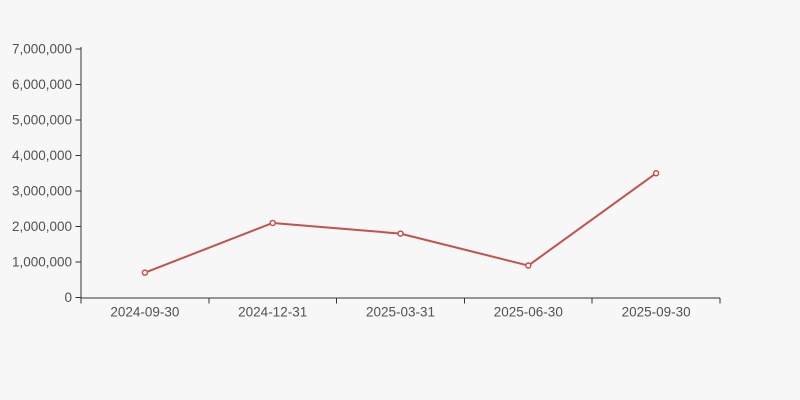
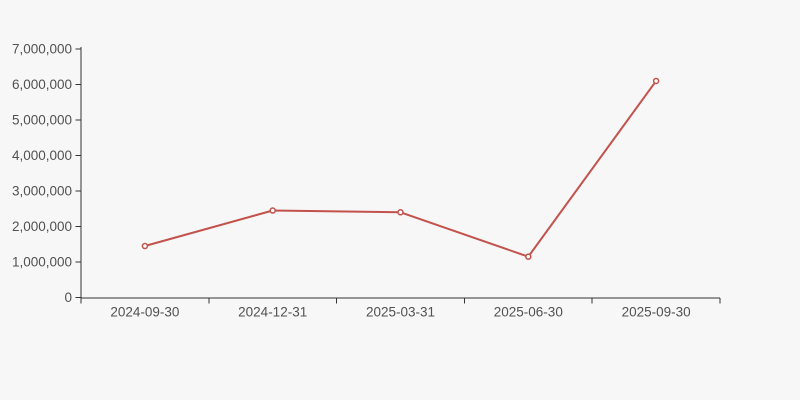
2024-09-30: 700000 -> 1400000
2024-12-31: 2100000 -> 2400000
2025-03-31: 1800000 -> 2400000
2025-06-30: 900000 -> 1200000
2025-09-30: 3500000 -> 6100000
